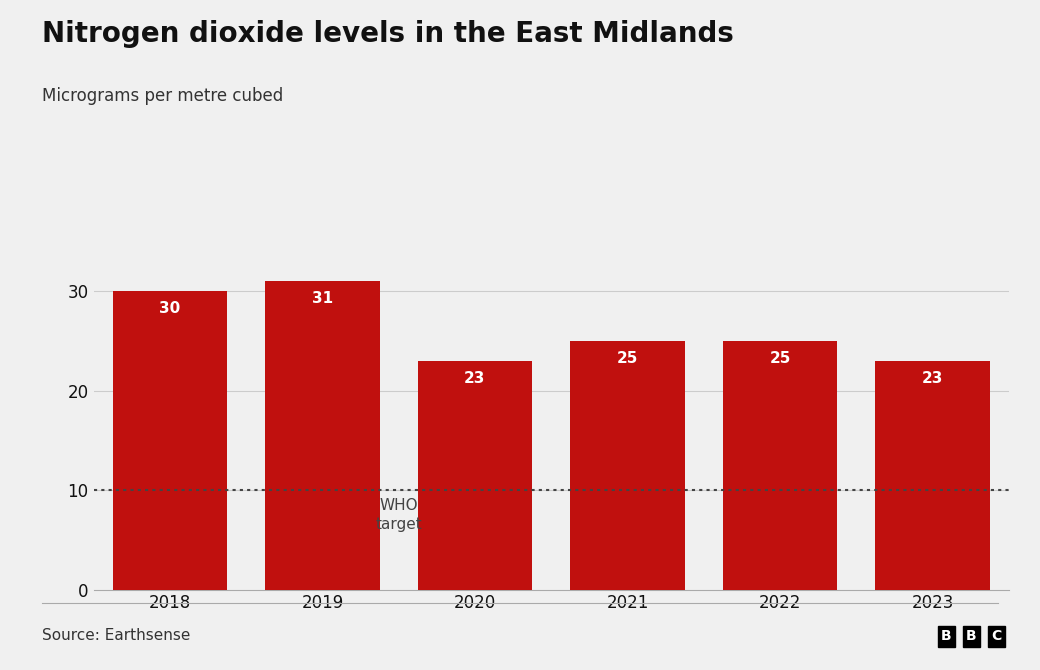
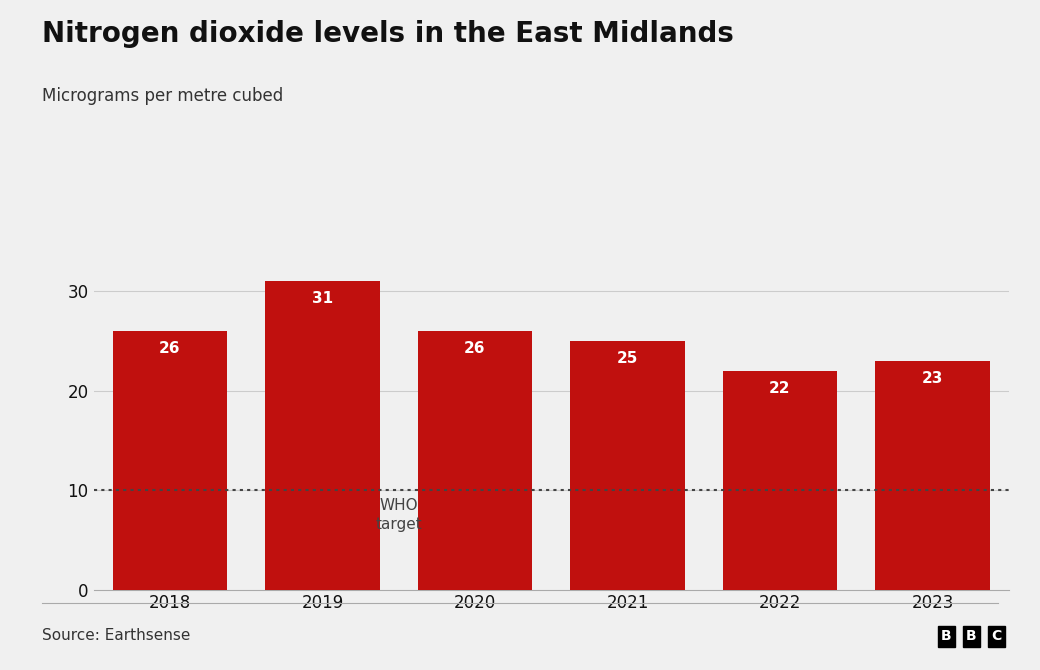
2018: 30 -> 26
2020: 23 -> 26
2022: 25 -> 22
